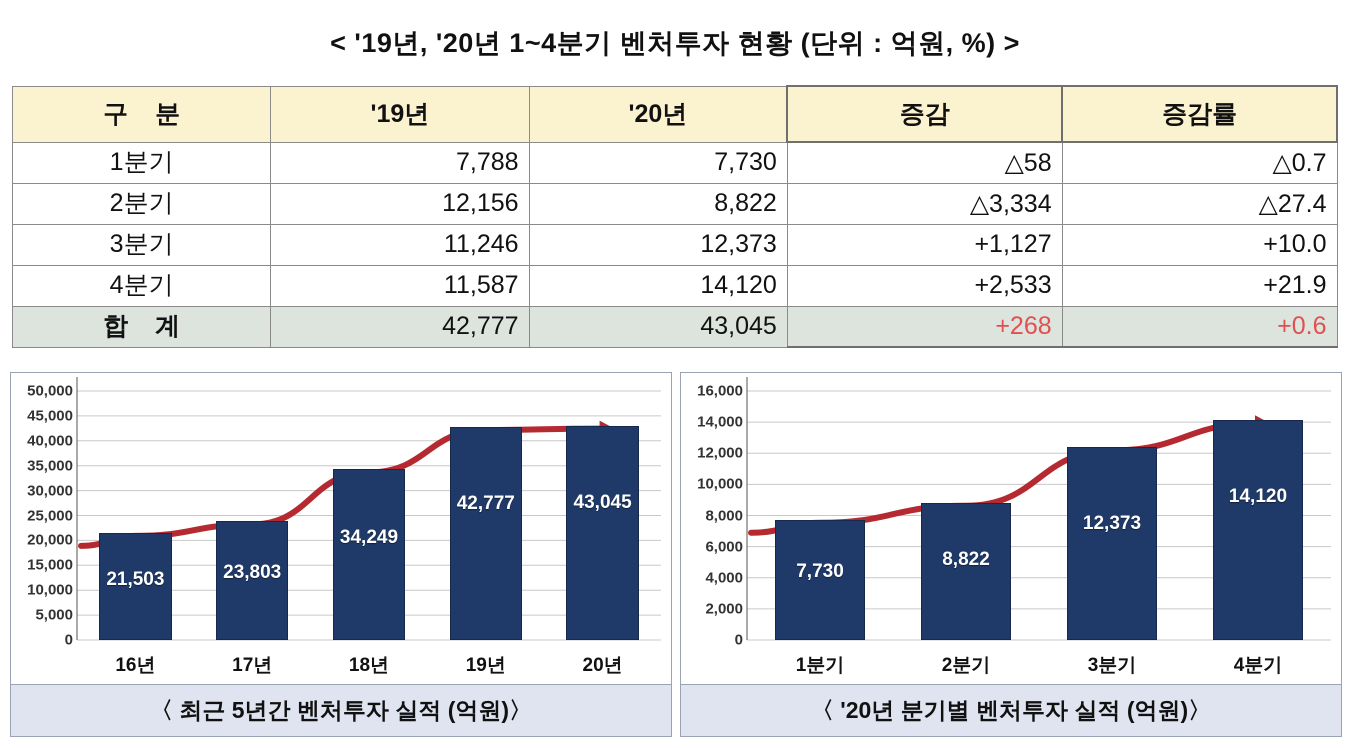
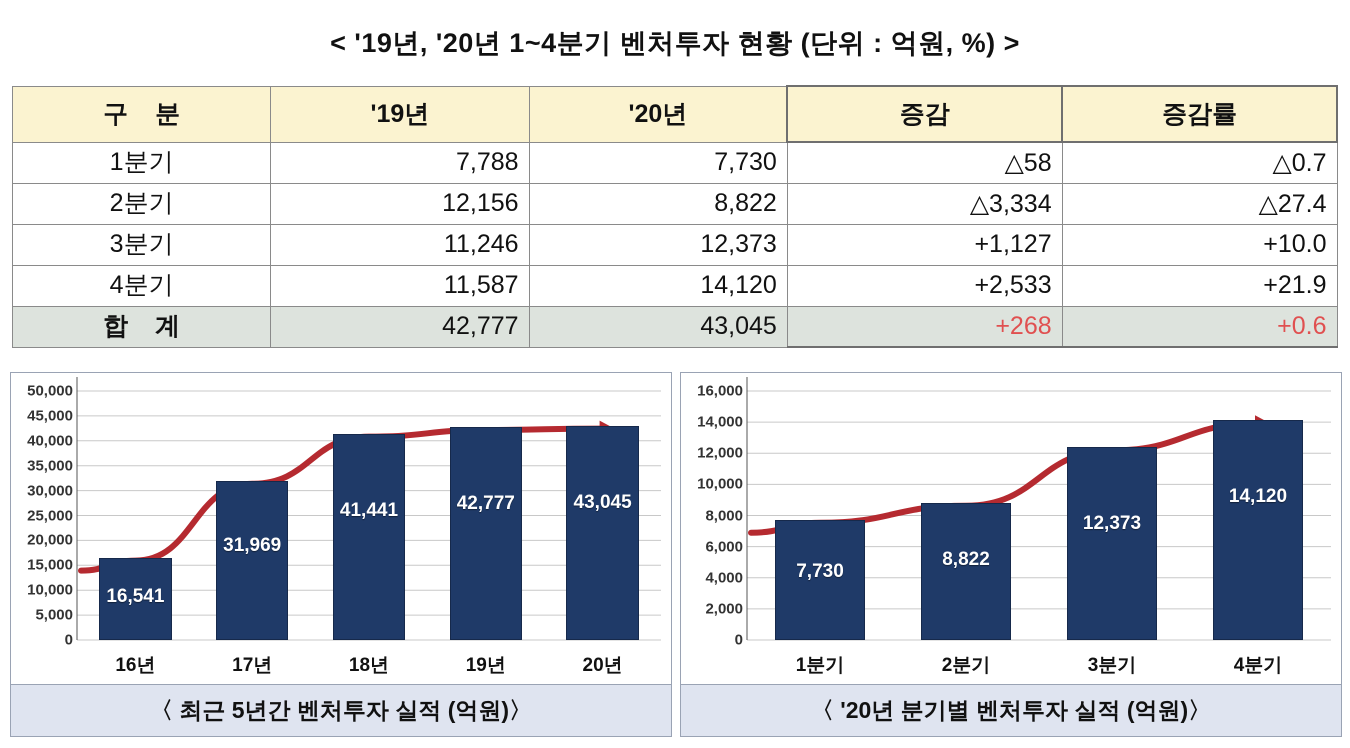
〈 최근 5년간 벤처투자 실적 (억원)〉/16년: 21,503 -> 16,541
〈 최근 5년간 벤처투자 실적 (억원)〉/17년: 23,803 -> 31,969
〈 최근 5년간 벤처투자 실적 (억원)〉/18년: 34,249 -> 41,441
